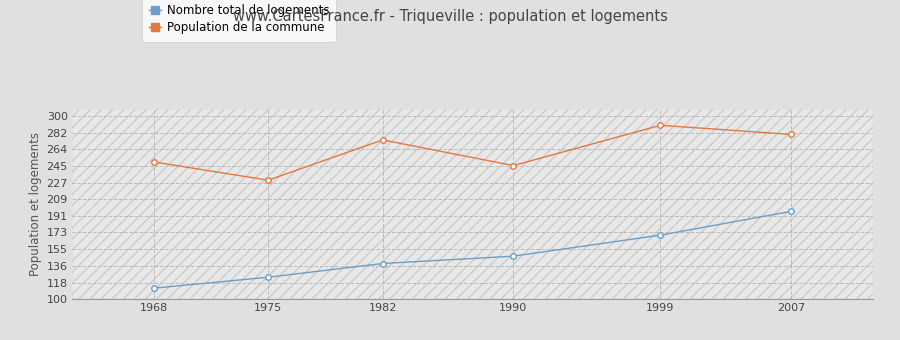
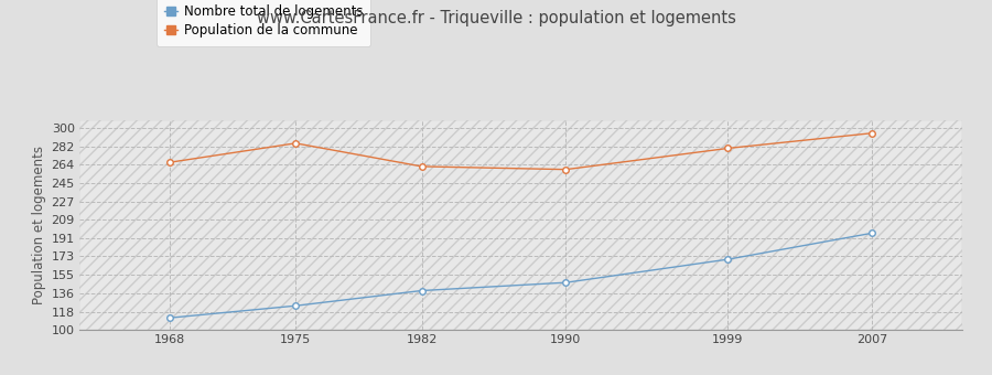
Population de la commune/1968: 250 -> 266
Population de la commune/1975: 230 -> 285
Population de la commune/1982: 274 -> 262
Population de la commune/1990: 246 -> 259
Population de la commune/1999: 290 -> 280
Population de la commune/2007: 280 -> 295
